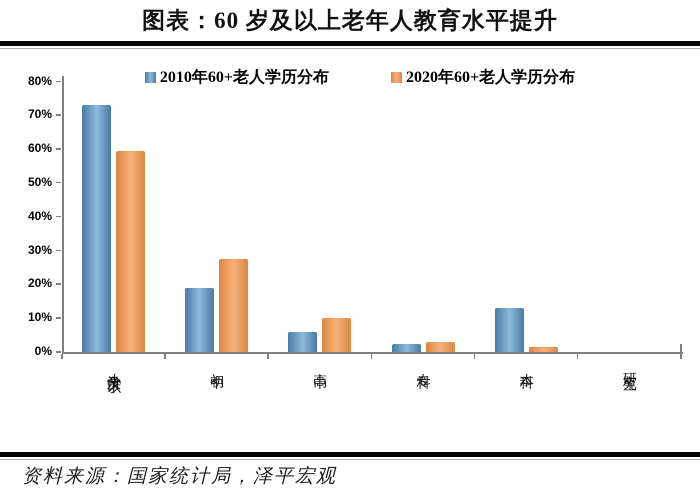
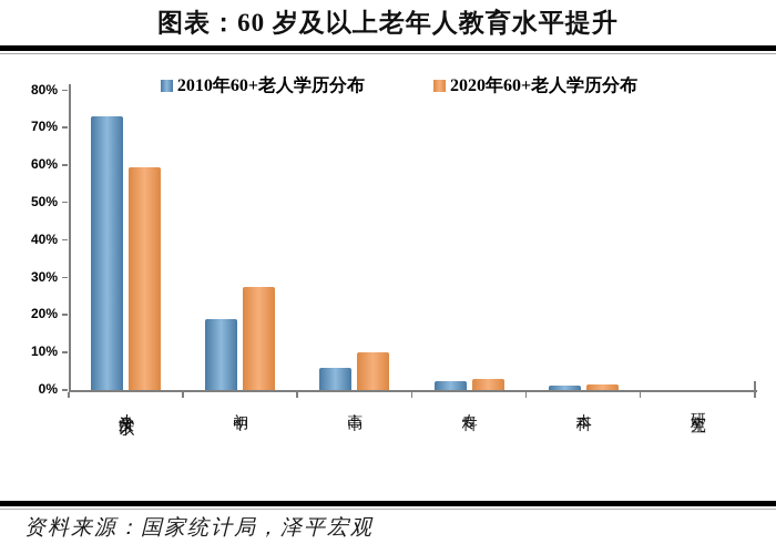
2010年60+老人学历分布/本科: 13% -> 1%
